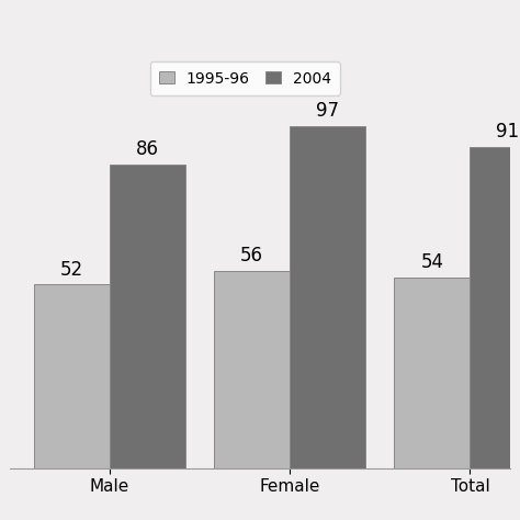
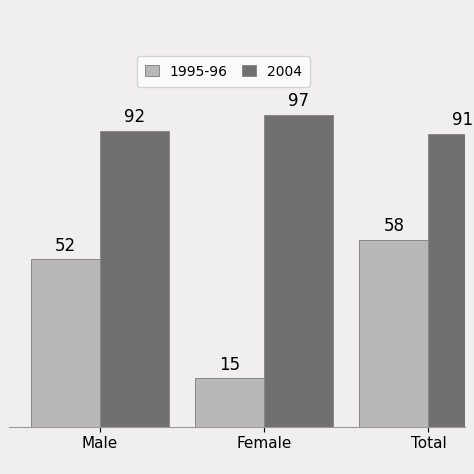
2004/Male: 86 -> 92
1995-96/Female: 56 -> 15
1995-96/Total: 54 -> 58
